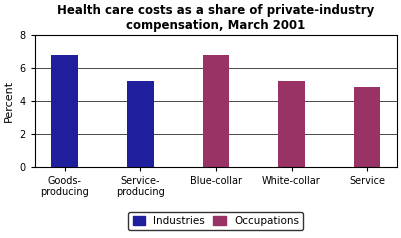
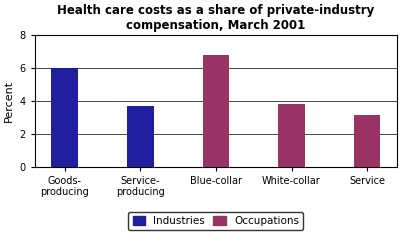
Goods- producing: 6.8 -> 6.0
Service- producing: 5.2 -> 3.7
White-collar: 5.2 -> 3.8
Service: 4.8 -> 3.1
